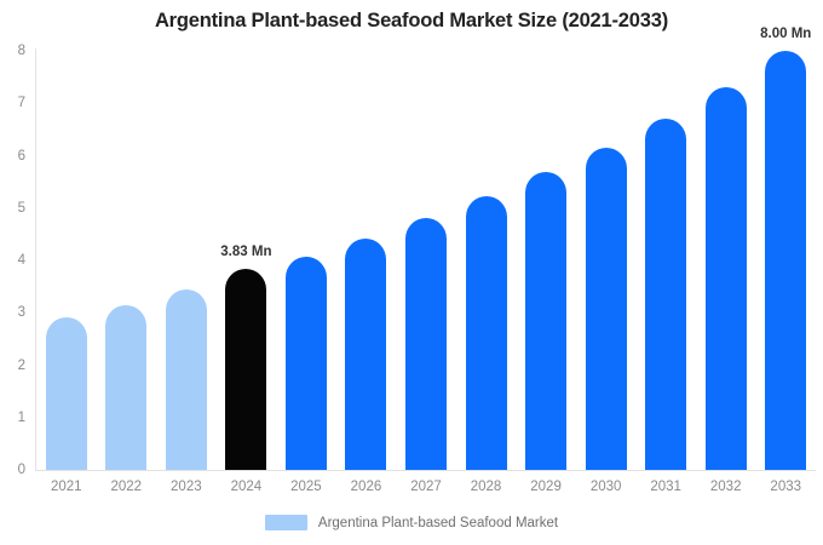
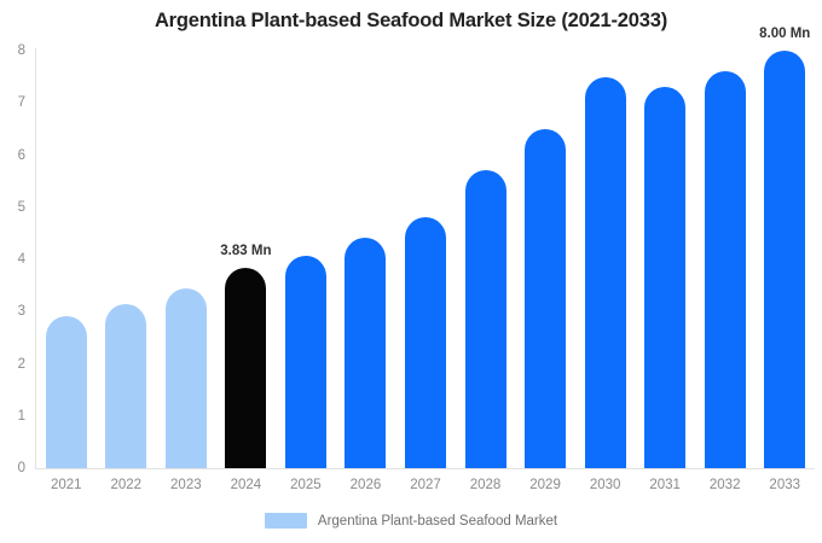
2028: 5.2 -> 5.7
2029: 5.7 -> 6.5
2030: 6.2 -> 7.5
2031: 6.7 -> 7.3
2032: 7.3 -> 7.6
